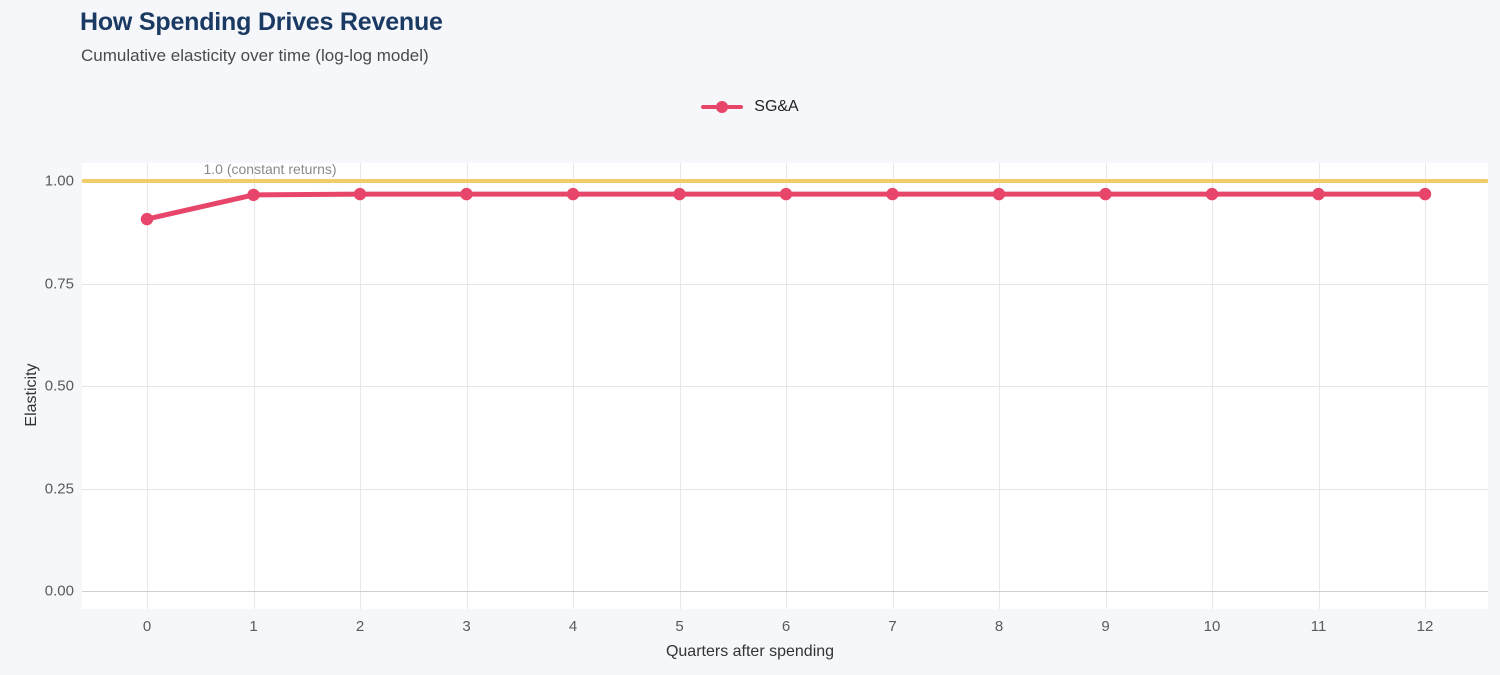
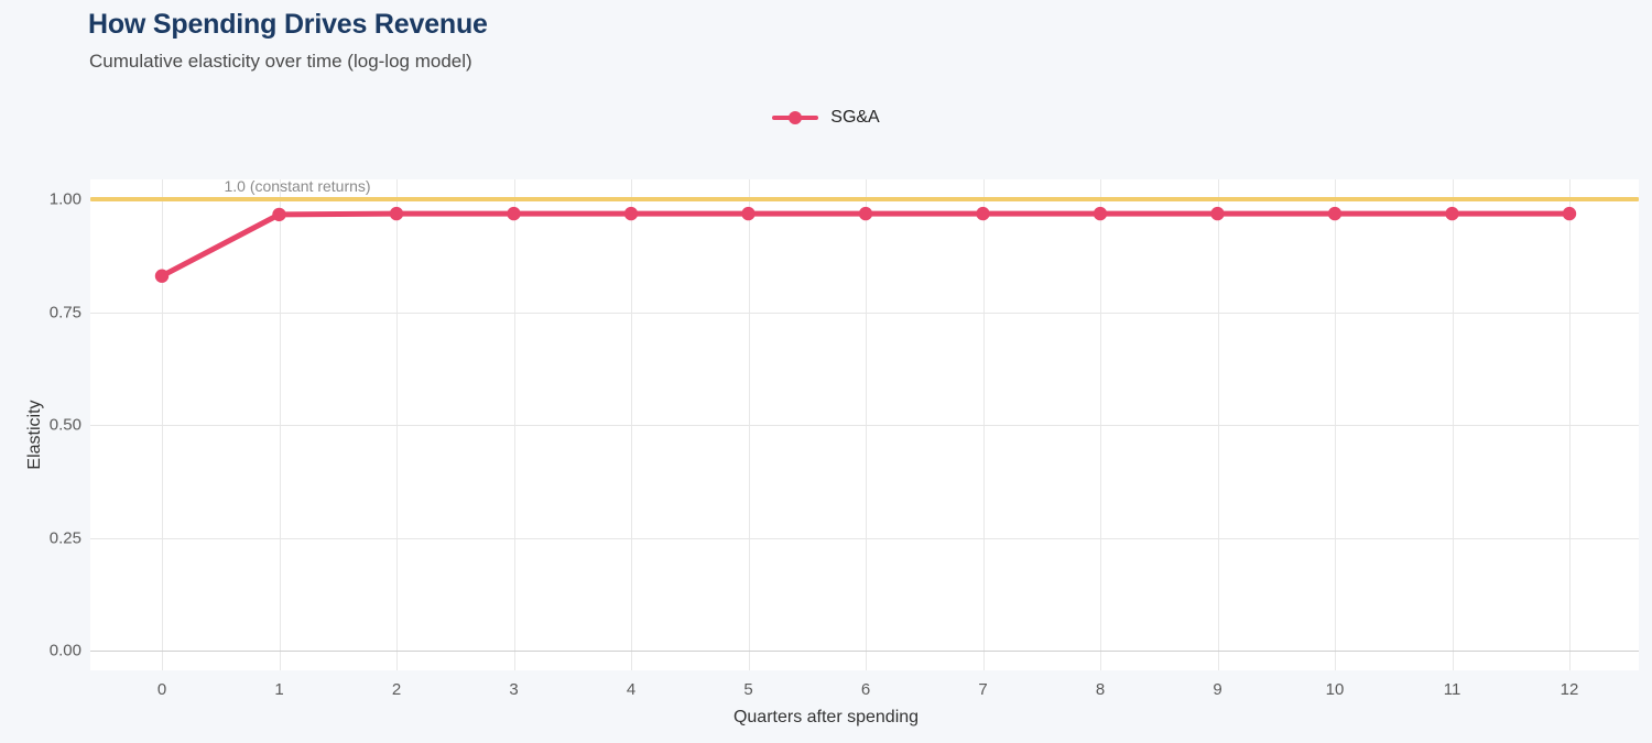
0: 0.91 -> 0.83
